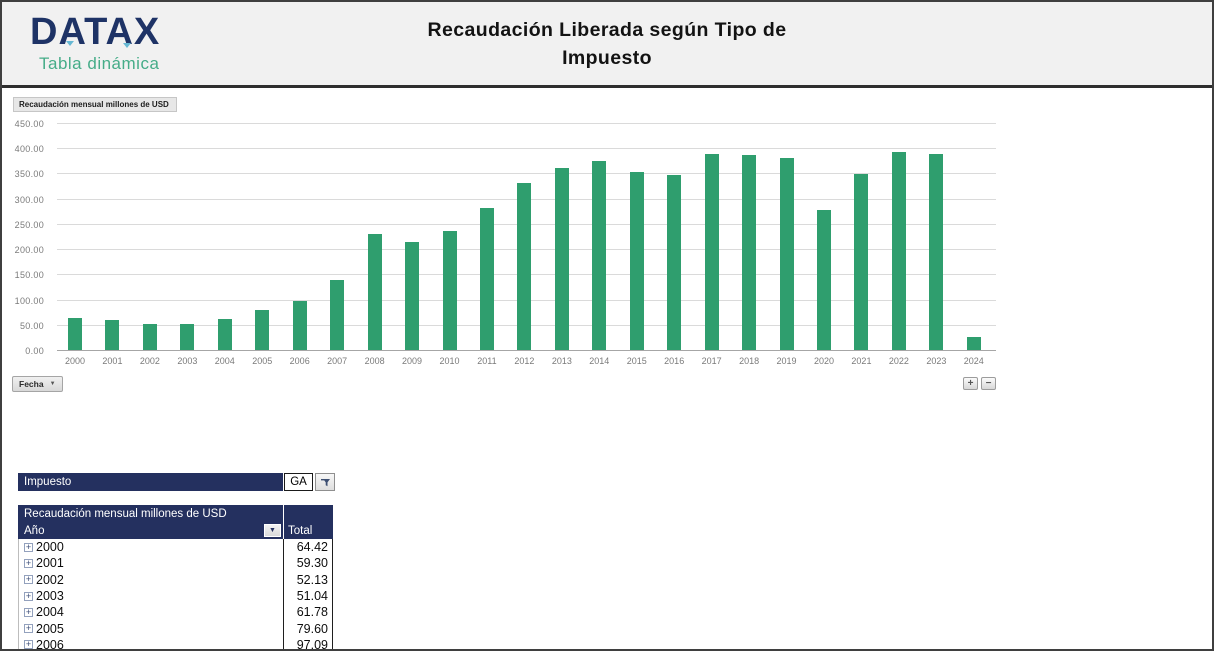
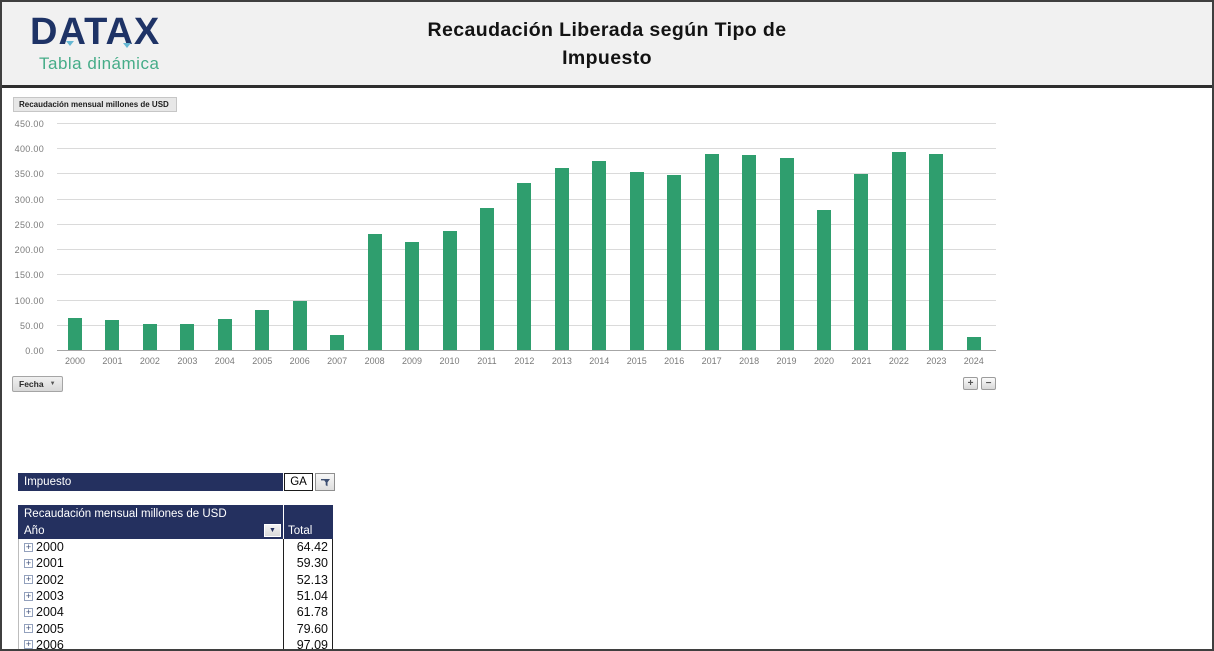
2007: 140 -> 30
